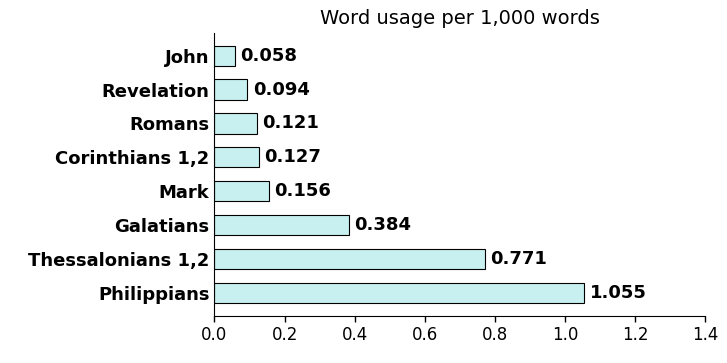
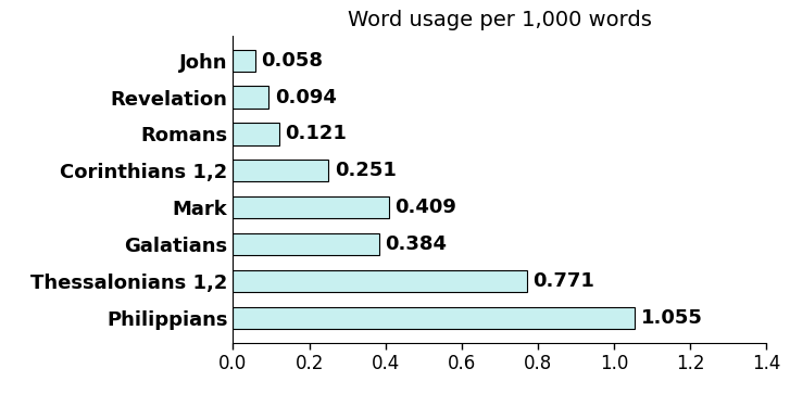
Corinthians 1,2: 0.127 -> 0.251
Mark: 0.156 -> 0.409
